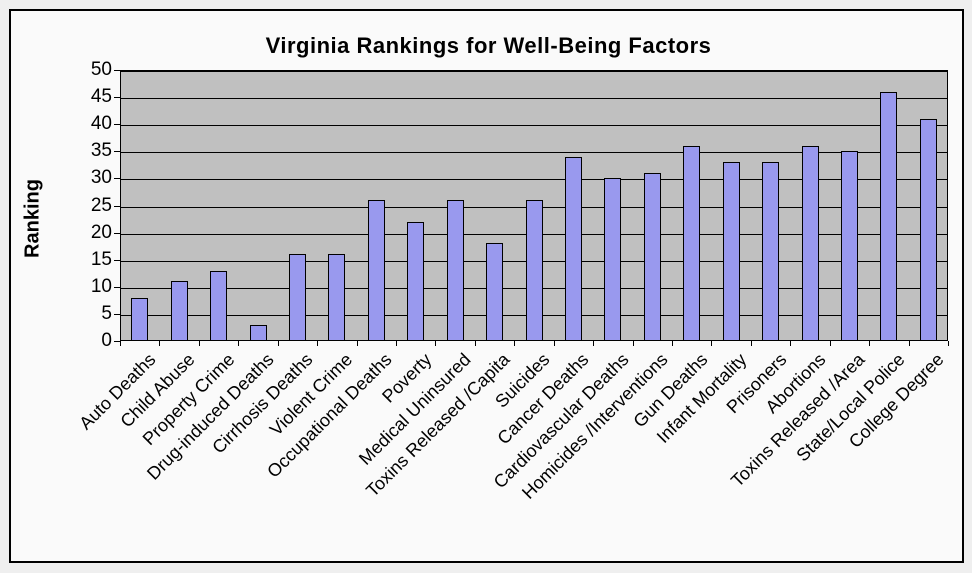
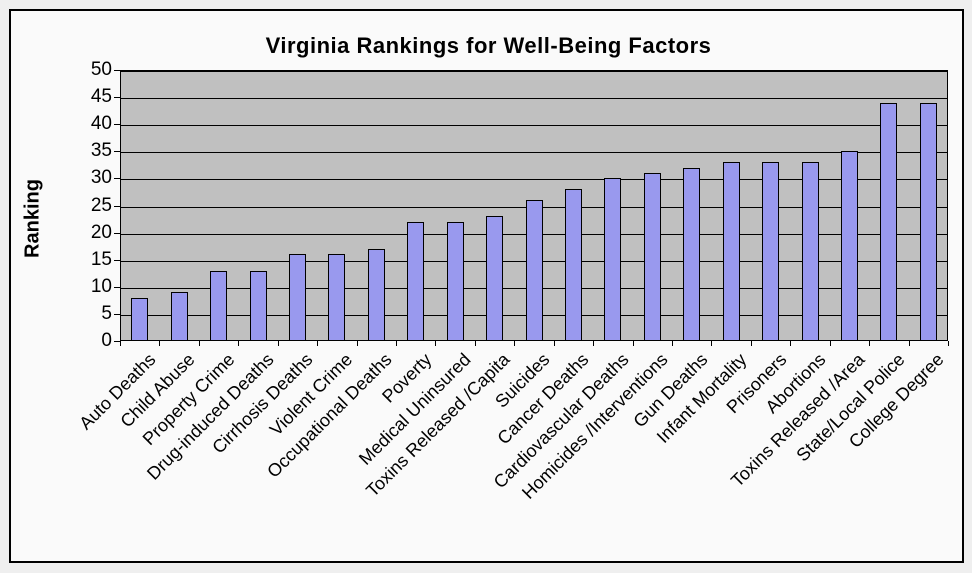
Child Abuse: 11 -> 9
Drug-induced Deaths: 3 -> 13
Occupational Deaths: 26 -> 17
Medical Uninsured: 26 -> 22
Toxins Released /Capita: 18 -> 23
Cancer Deaths: 34 -> 28
Gun Deaths: 36 -> 32
Abortions: 36 -> 33
State/Local Police: 46 -> 44
College Degree: 41 -> 44
